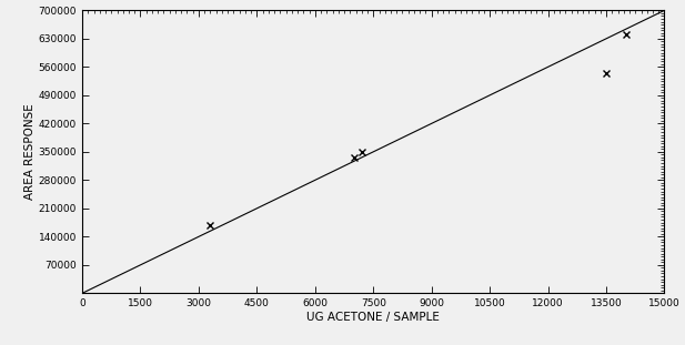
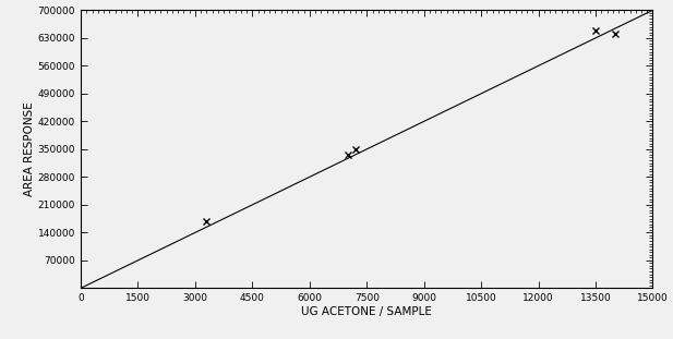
13500: 545000 -> 650000
